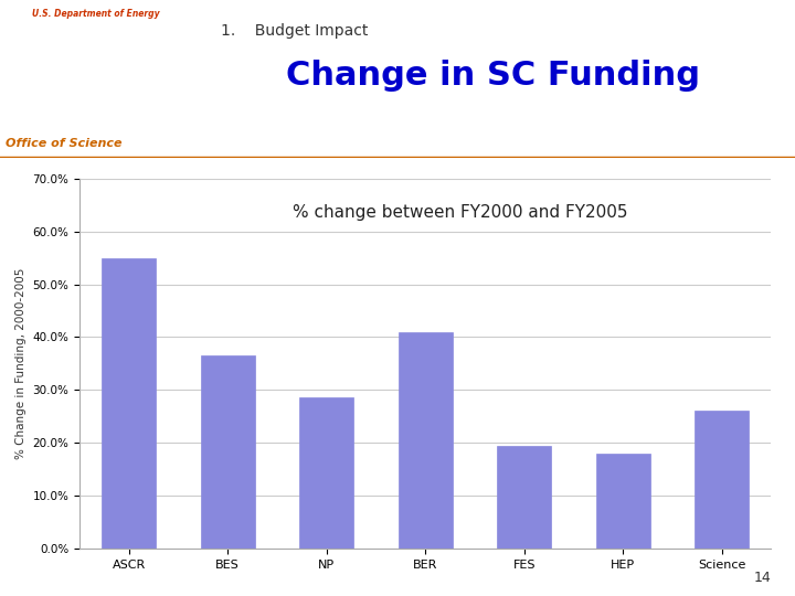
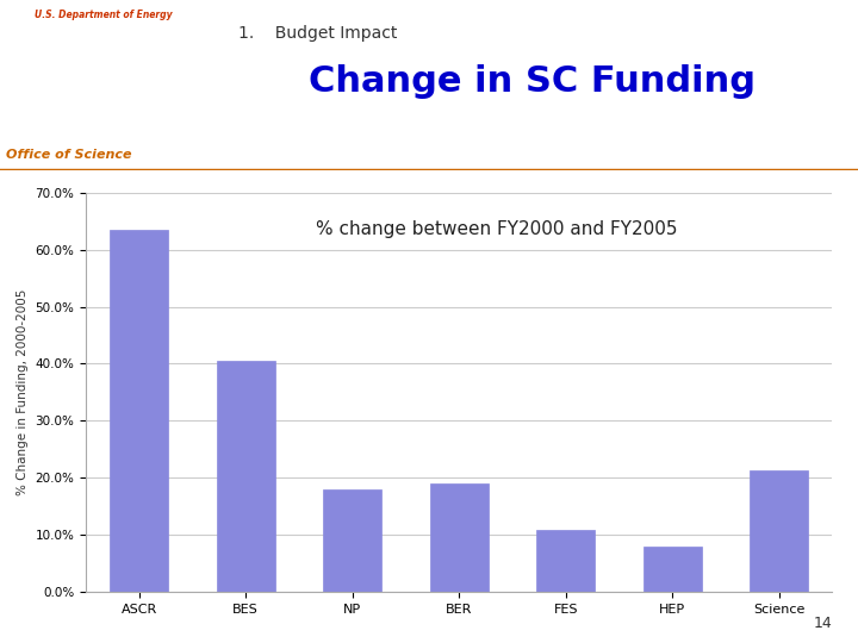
ASCR: 55.0% -> 63.5%
BES: 36.5% -> 40.5%
NP: 28.5% -> 18.0%
BER: 41.0% -> 19.0%
FES: 19.5% -> 10.8%
HEP: 18.0% -> 8.0%
Science: 26.0% -> 21.2%
